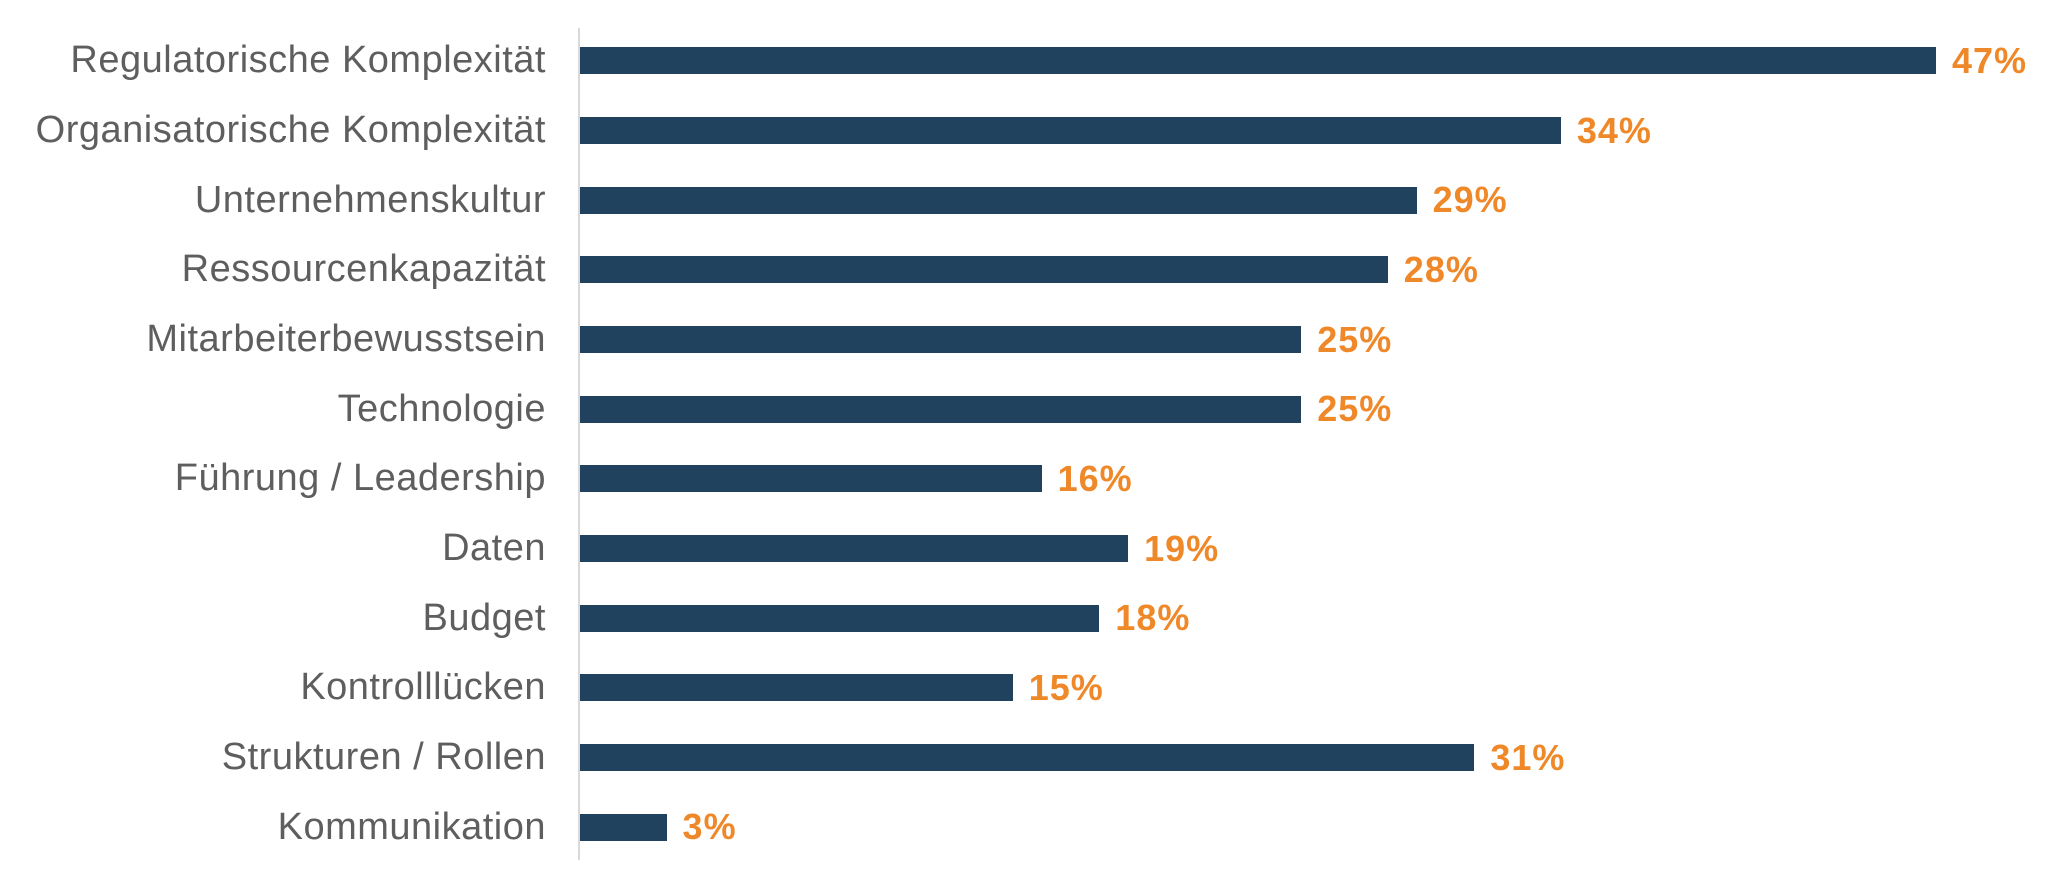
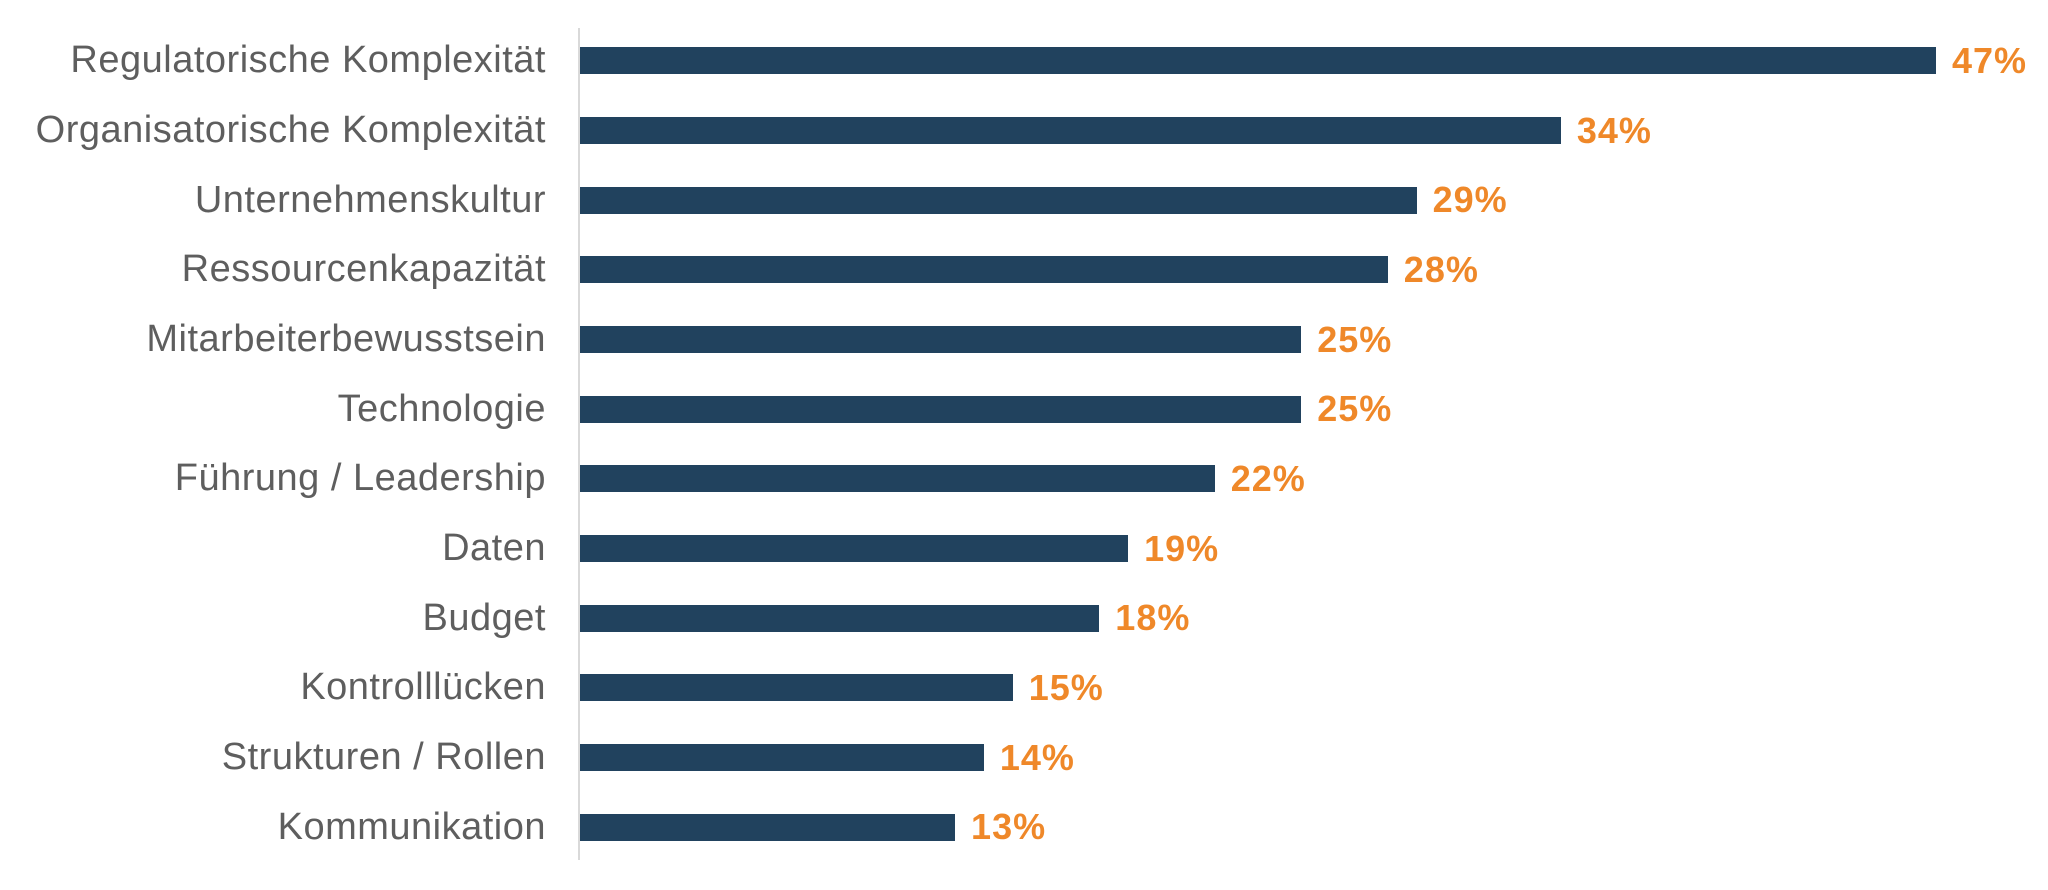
Führung / Leadership: 16% -> 22%
Strukturen / Rollen: 31% -> 14%
Kommunikation: 3% -> 13%
